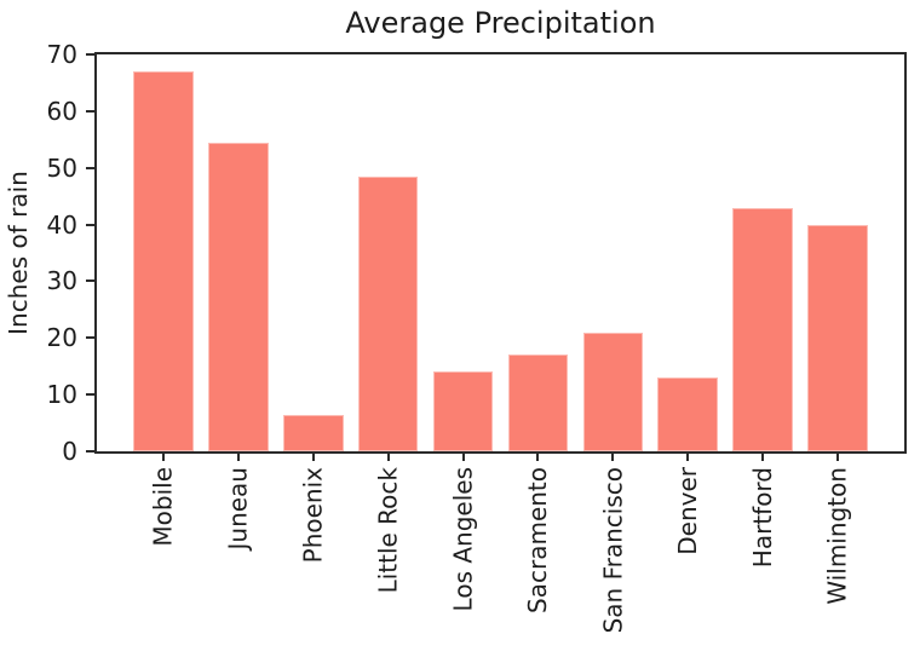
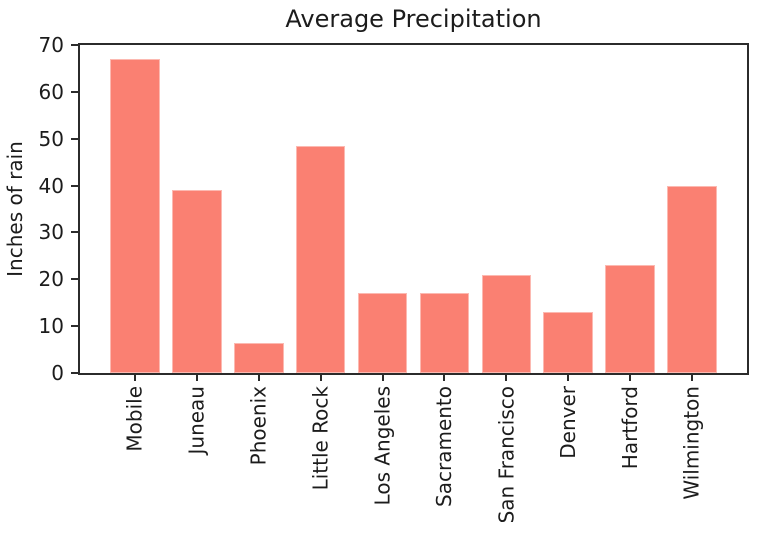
Juneau: 54 -> 39
Los Angeles: 14 -> 17
Hartford: 43 -> 23
